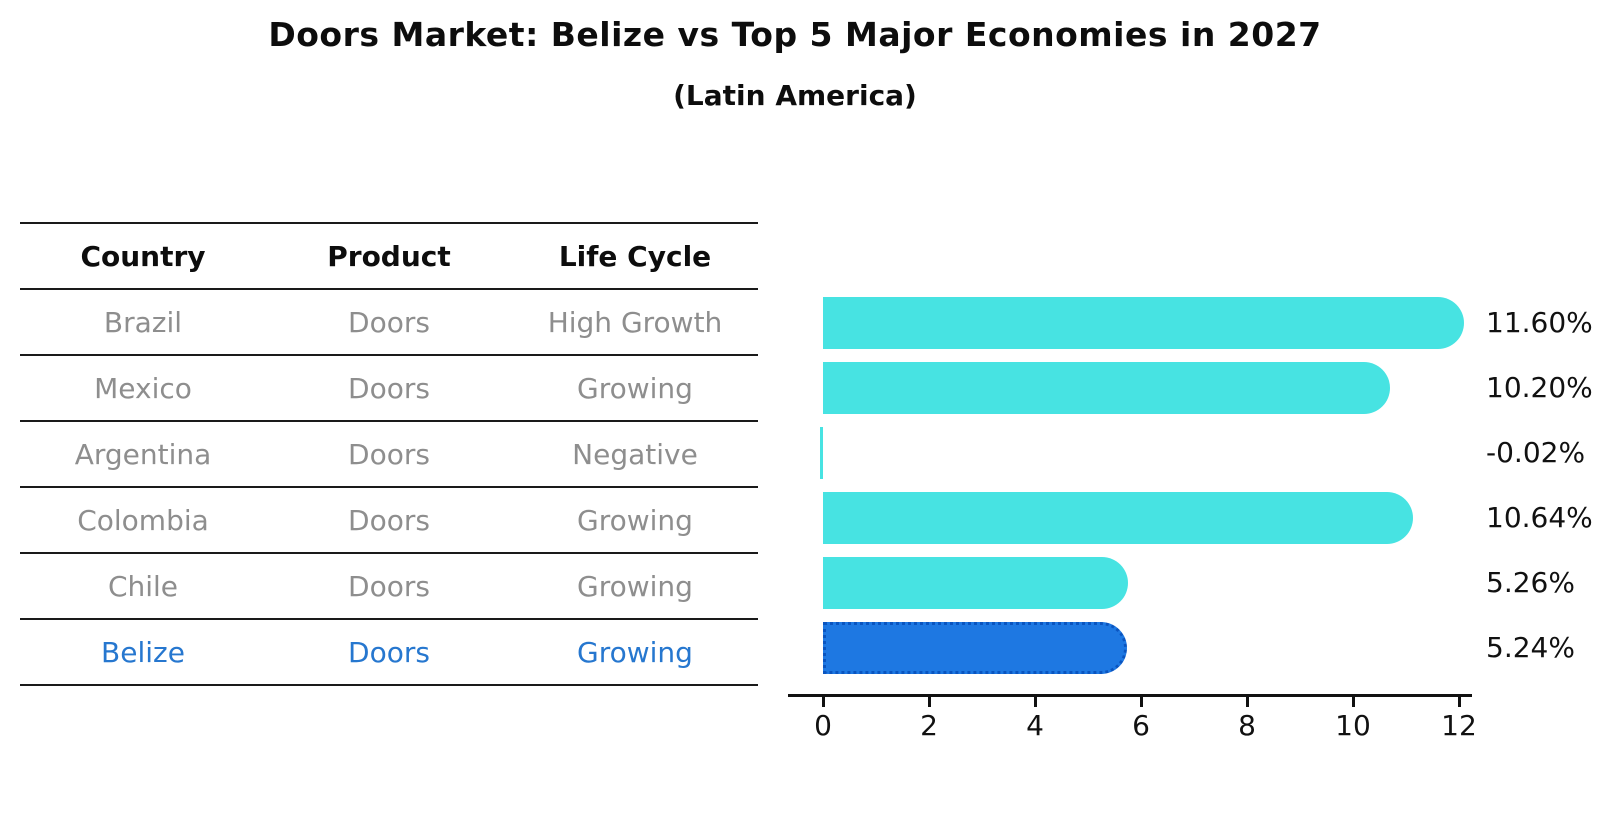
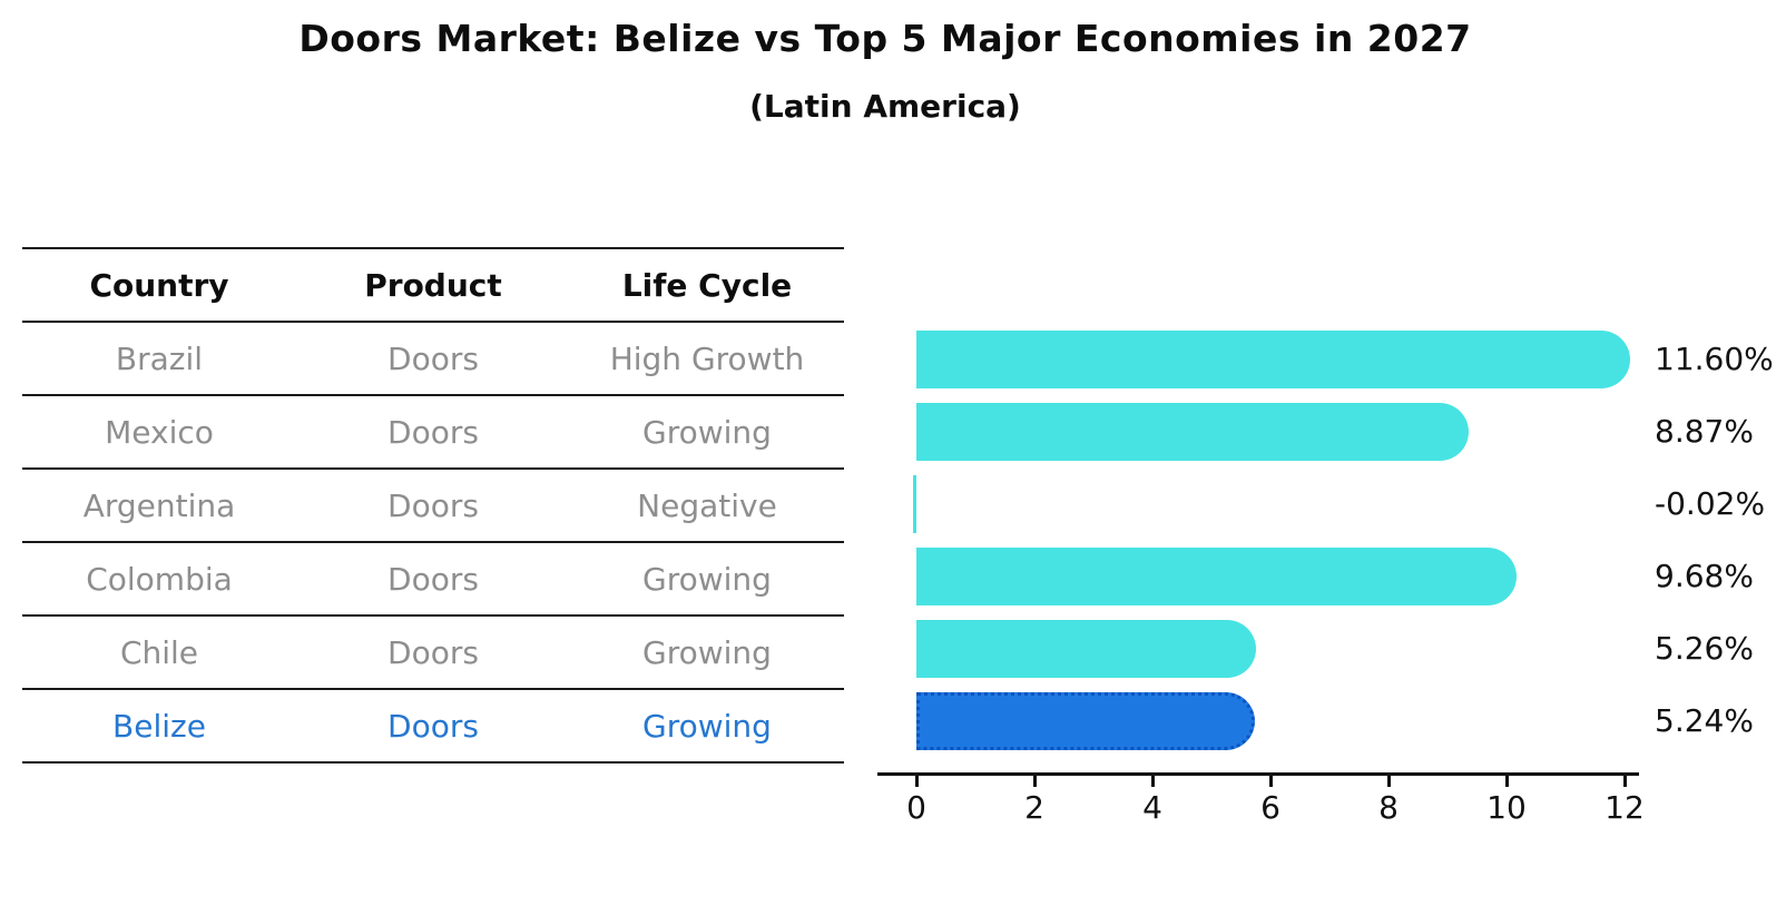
Mexico: 10.20% -> 8.87%
Colombia: 10.64% -> 9.68%
